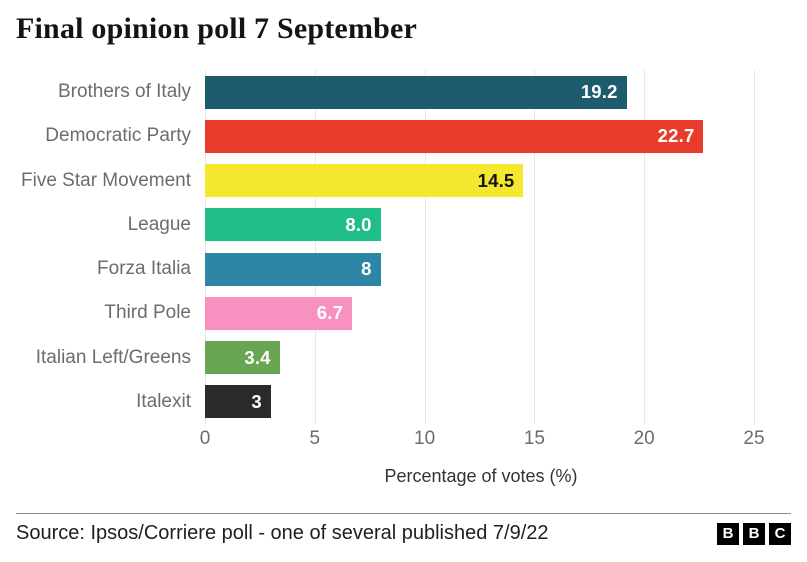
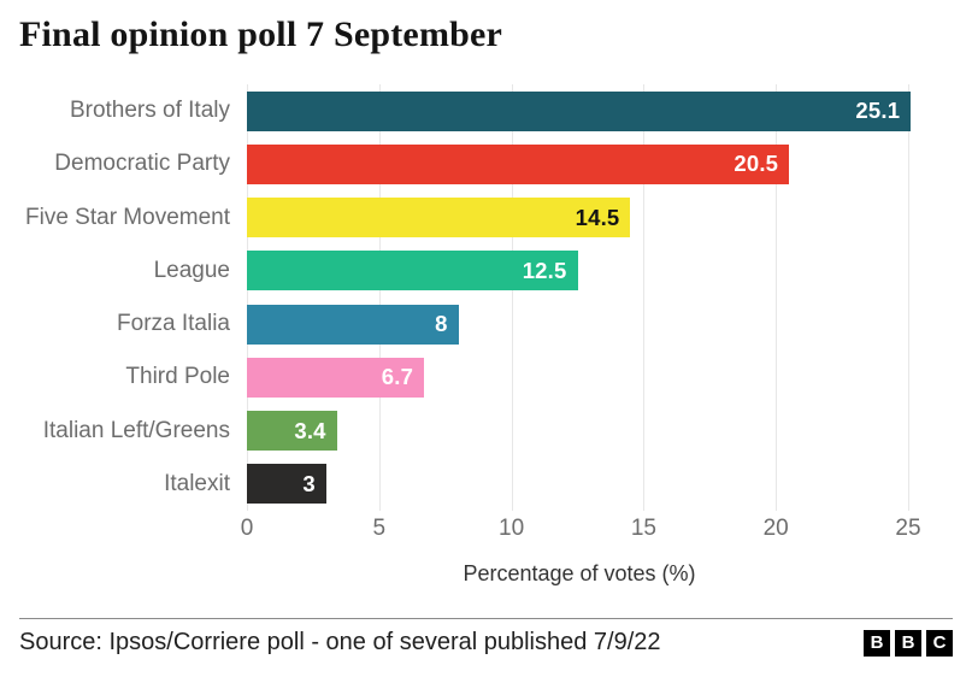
Brothers of Italy: 19.2 -> 25.1
Democratic Party: 22.7 -> 20.5
League: 8.0 -> 12.5
